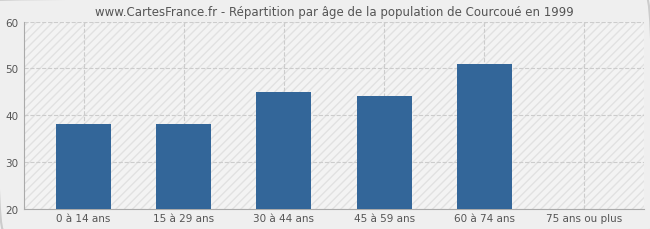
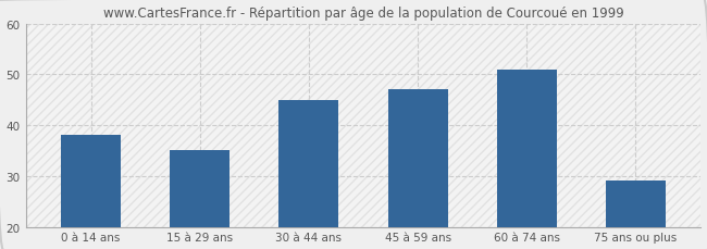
15 à 29 ans: 38 -> 35
45 à 59 ans: 44 -> 47
75 ans ou plus: 20 -> 29
